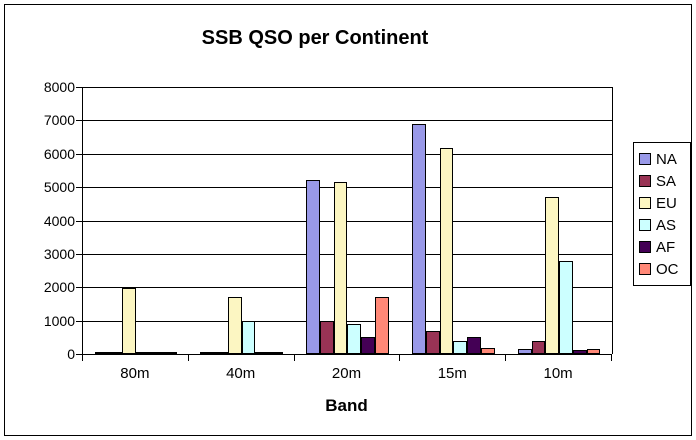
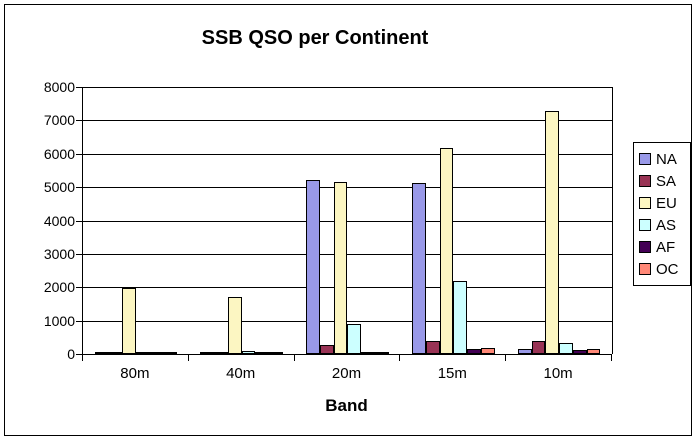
AS/40m: 1000 -> 100
SA/20m: 1000 -> 300
AF/20m: 500 -> 100
OC/20m: 1700 -> 100
NA/15m: 6900 -> 5100
SA/15m: 700 -> 400
AS/15m: 400 -> 2200
AF/15m: 500 -> 100
EU/10m: 4700 -> 7300
AS/10m: 2800 -> 300
